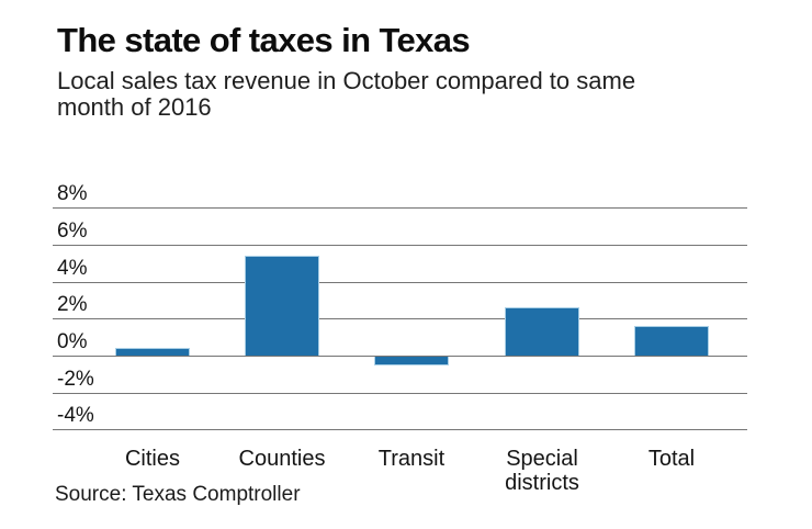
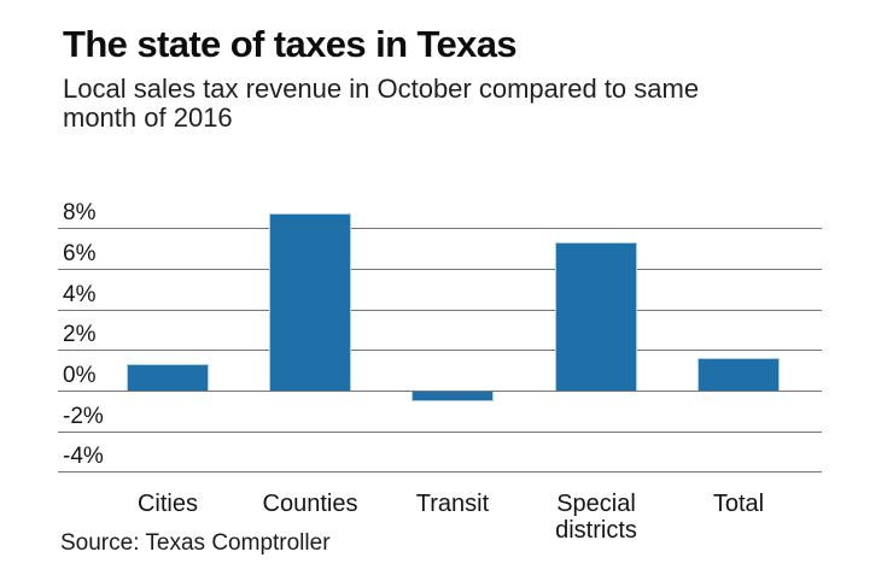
Cities: 0.4% -> 1.3%
Counties: 5.4% -> 8.7%
Special districts: 2.6% -> 7.3%
